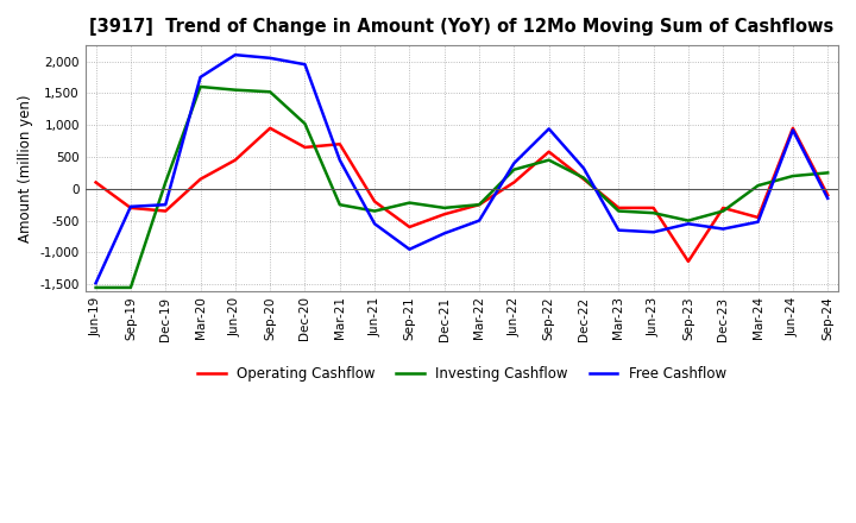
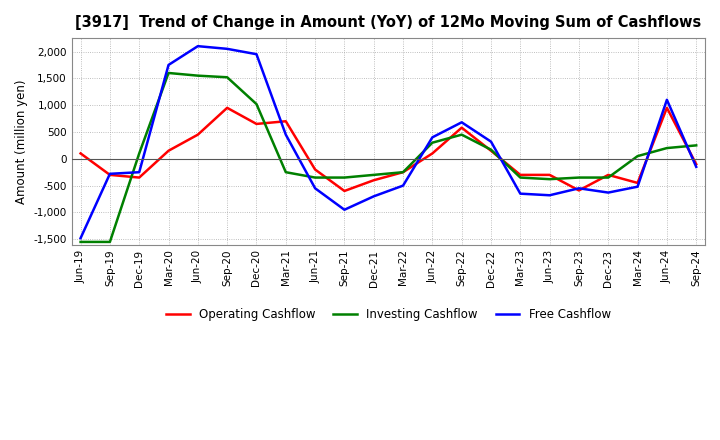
Investing Cashflow/Sep-21: -220 -> -350
Free Cashflow/Sep-22: 940 -> 680
Operating Cashflow/Sep-23: -1,140 -> -590
Investing Cashflow/Sep-23: -500 -> -350
Free Cashflow/Jun-24: 920 -> 1,100
